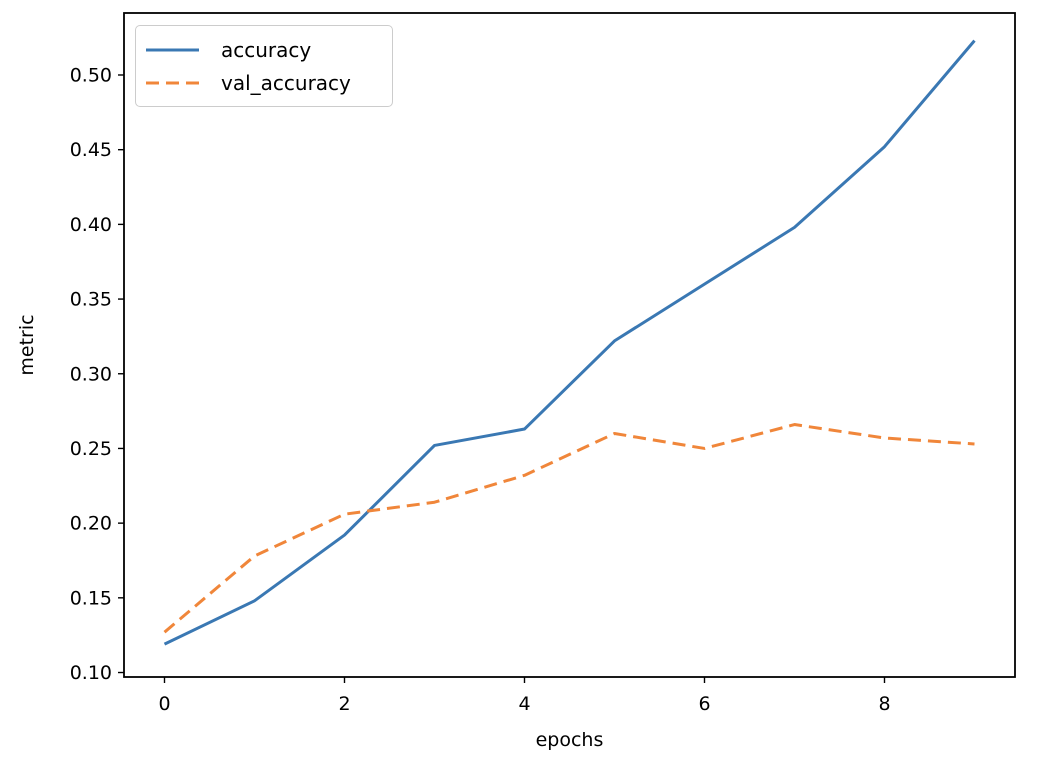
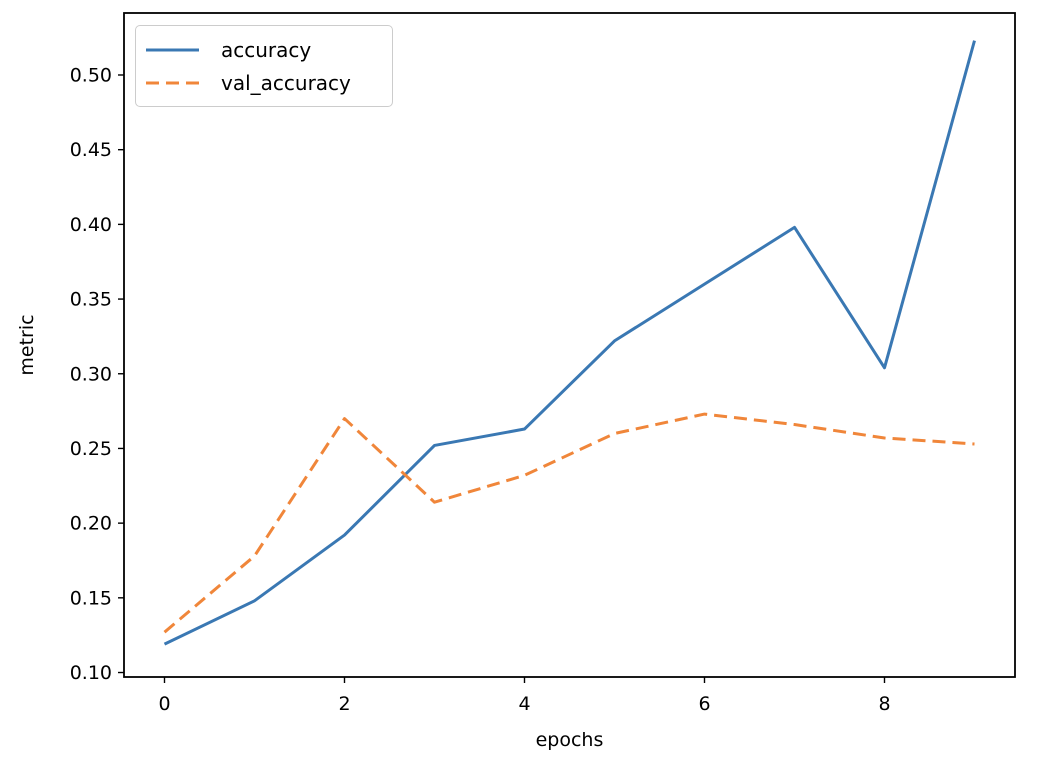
val_accuracy/2: 0.206 -> 0.270
val_accuracy/6: 0.250 -> 0.273
accuracy/8: 0.452 -> 0.304
